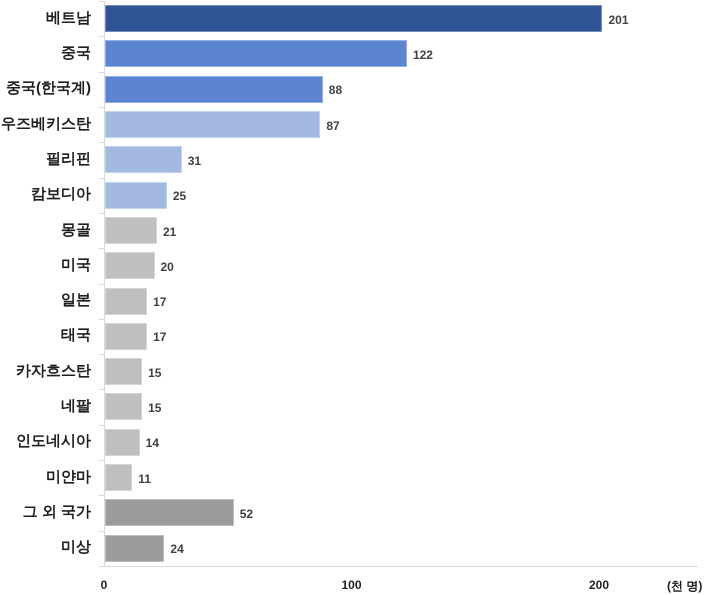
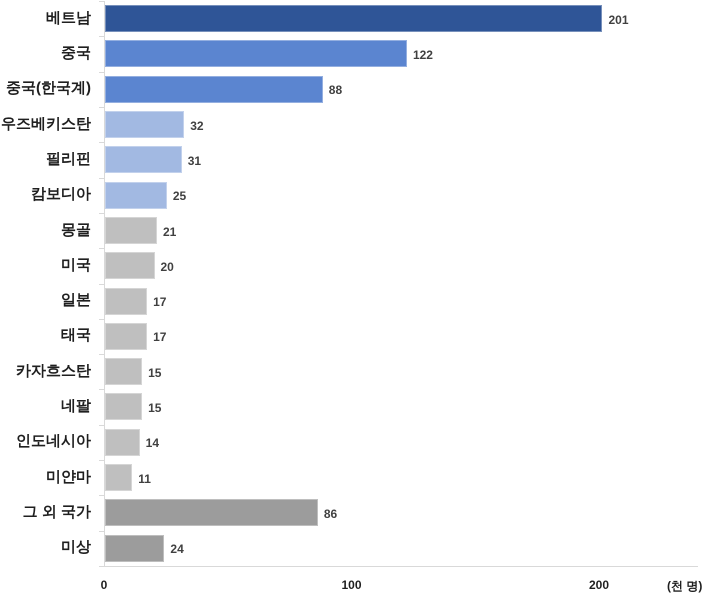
우즈베키스탄: 87 -> 32
그 외 국가: 52 -> 86
